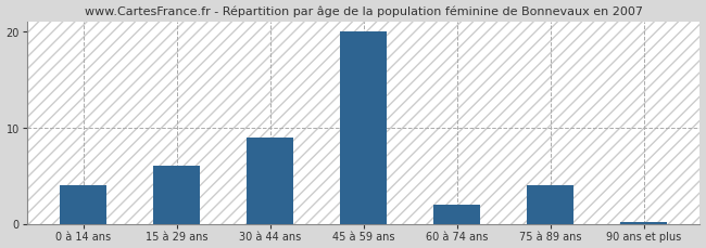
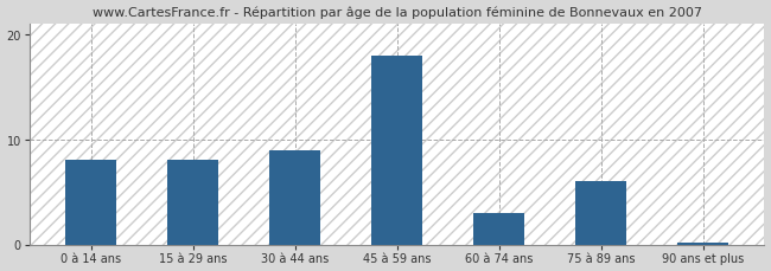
0 à 14 ans: 4.0 -> 8.0
15 à 29 ans: 6.0 -> 8.0
45 à 59 ans: 20.0 -> 18.0
60 à 74 ans: 2.0 -> 3.0
75 à 89 ans: 4.0 -> 6.0
